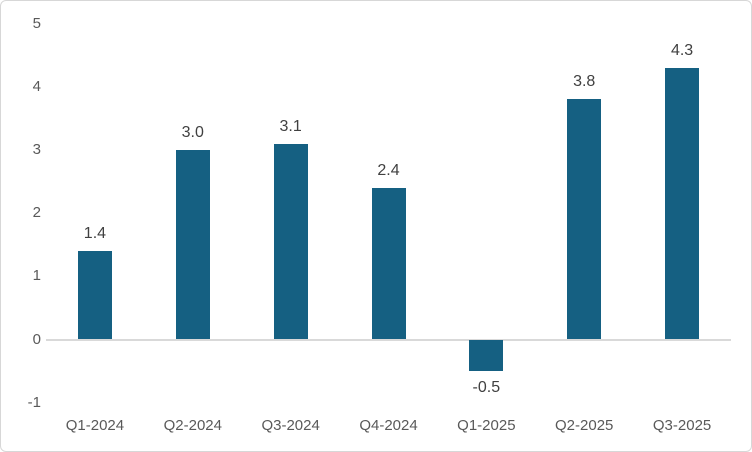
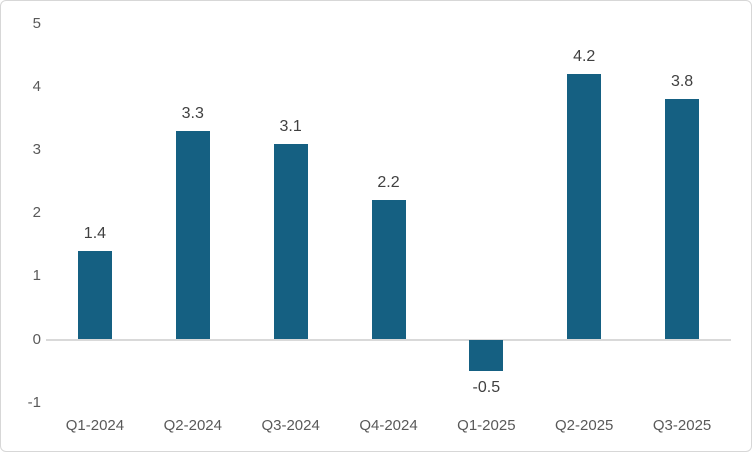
Q2-2024: 3.0 -> 3.3
Q4-2024: 2.4 -> 2.2
Q2-2025: 3.8 -> 4.2
Q3-2025: 4.3 -> 3.8
